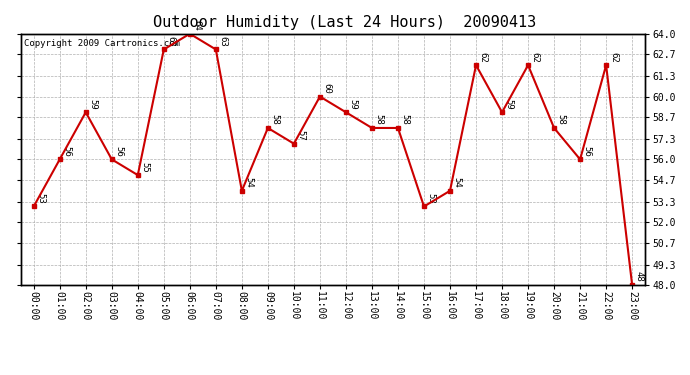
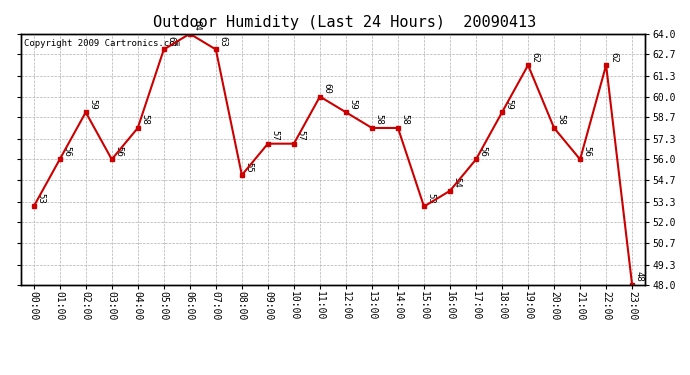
04:00: 55 -> 58
08:00: 54 -> 55
09:00: 58 -> 57
17:00: 62 -> 56
